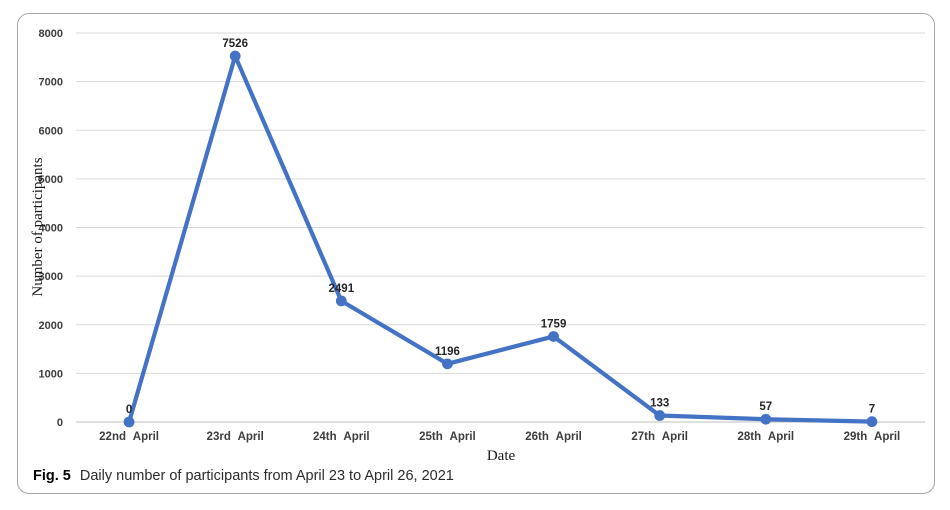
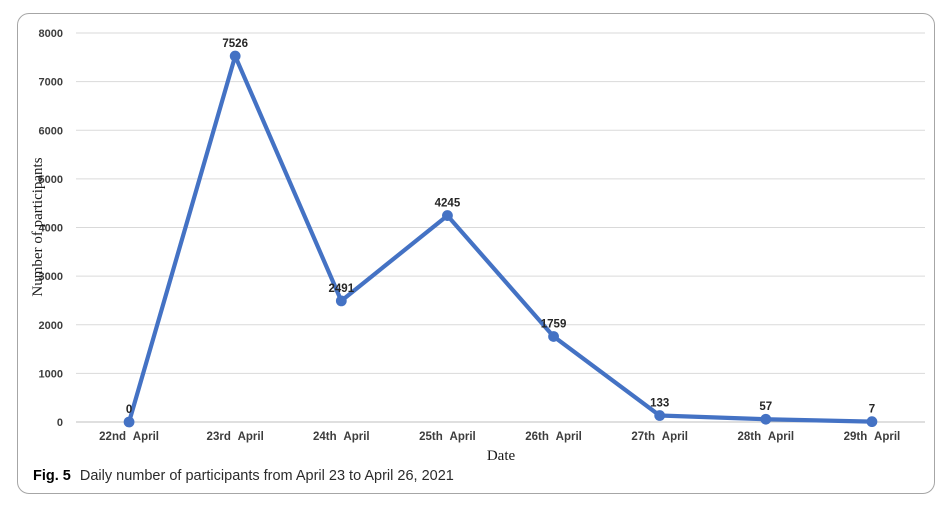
25th April: 1196 -> 4245
